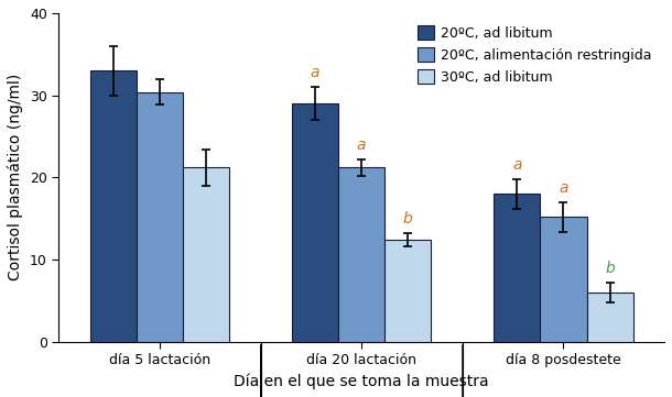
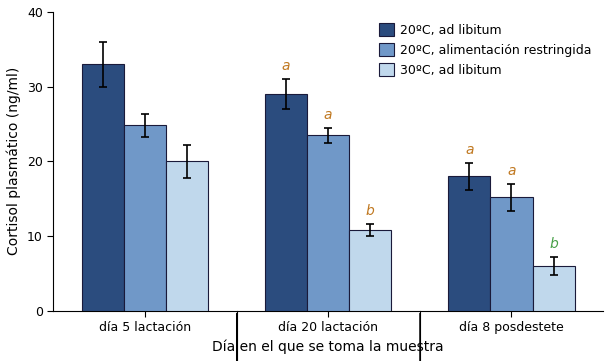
20ºC, alimentación restringida/día 5 lactación: 30.4 -> 24.8
30ºC, ad libitum/día 5 lactación: 21.2 -> 20.0
20ºC, alimentación restringida/día 20 lactación: 21.2 -> 23.5
30ºC, ad libitum/día 20 lactación: 12.4 -> 10.8
